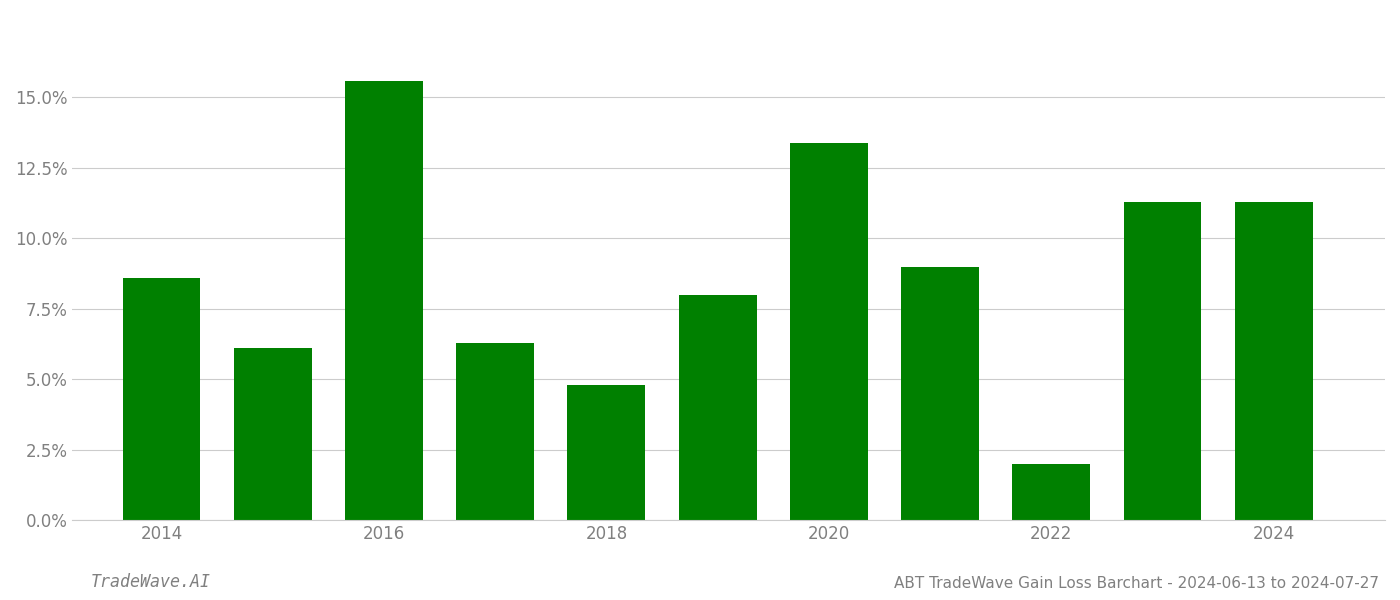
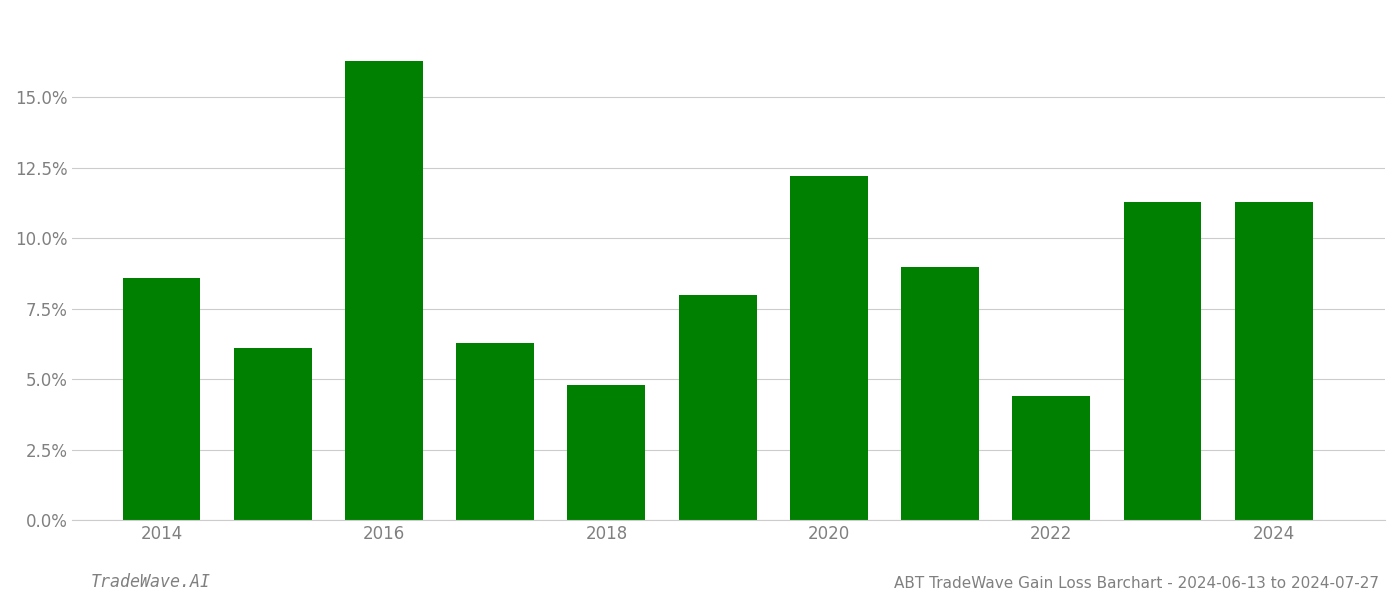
2016: 15.6% -> 16.3%
2020: 13.4% -> 12.2%
2022: 2.0% -> 4.4%
